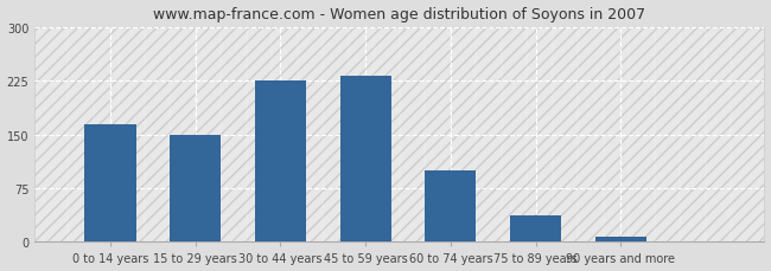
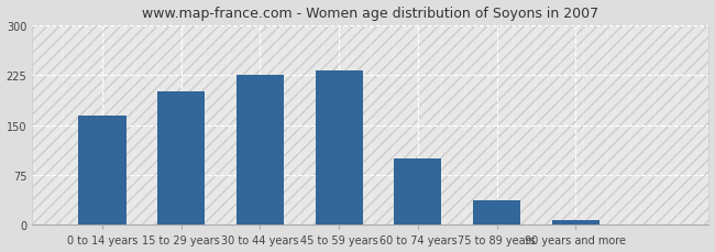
15 to 29 years: 150 -> 200
